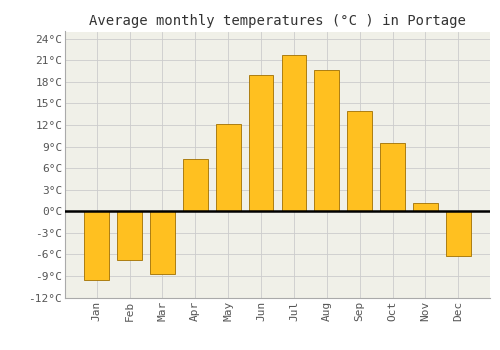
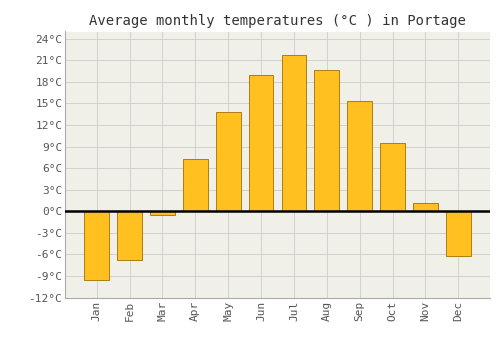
Mar: -8.8°C -> -0.5°C
May: 12.2°C -> 13.8°C
Sep: 14.0°C -> 15.3°C
